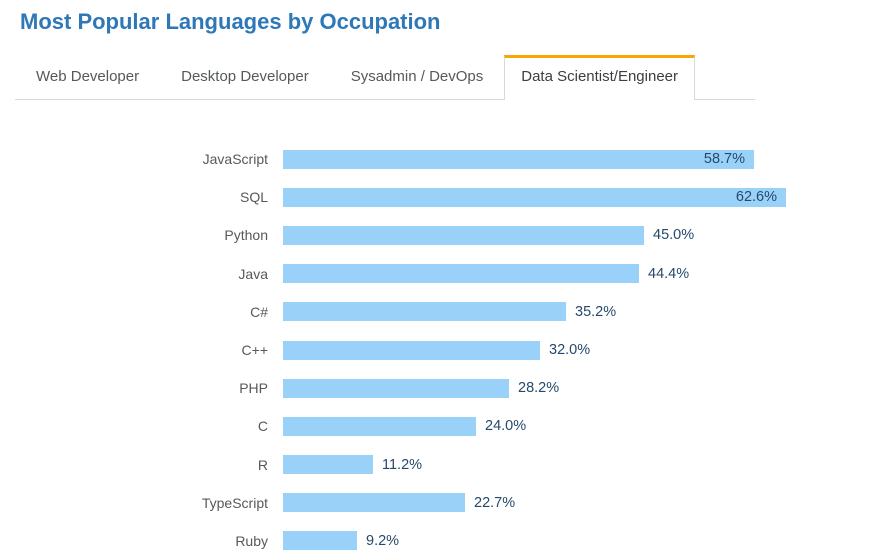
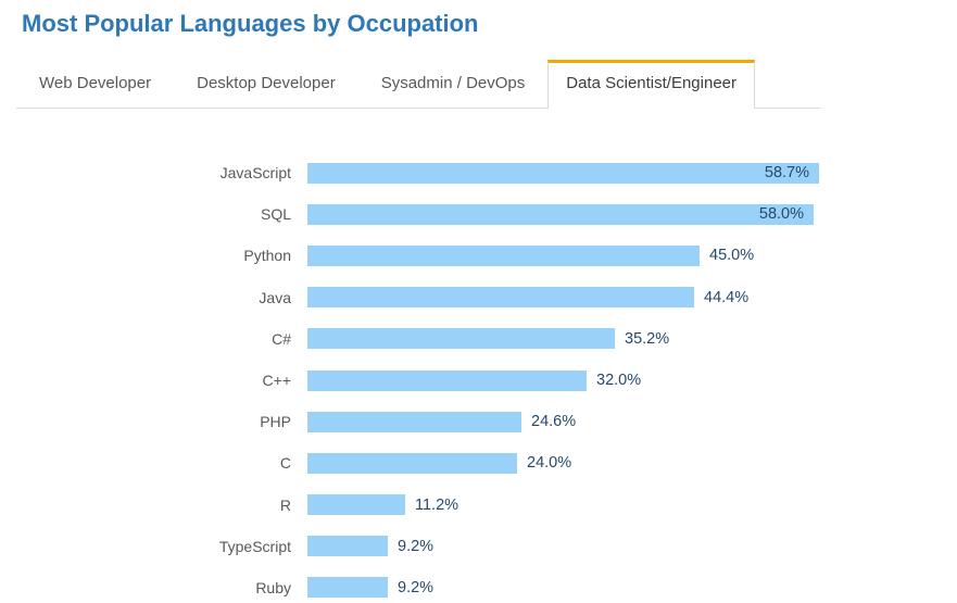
SQL: 62.6% -> 58.0%
PHP: 28.2% -> 24.6%
TypeScript: 22.7% -> 9.2%
